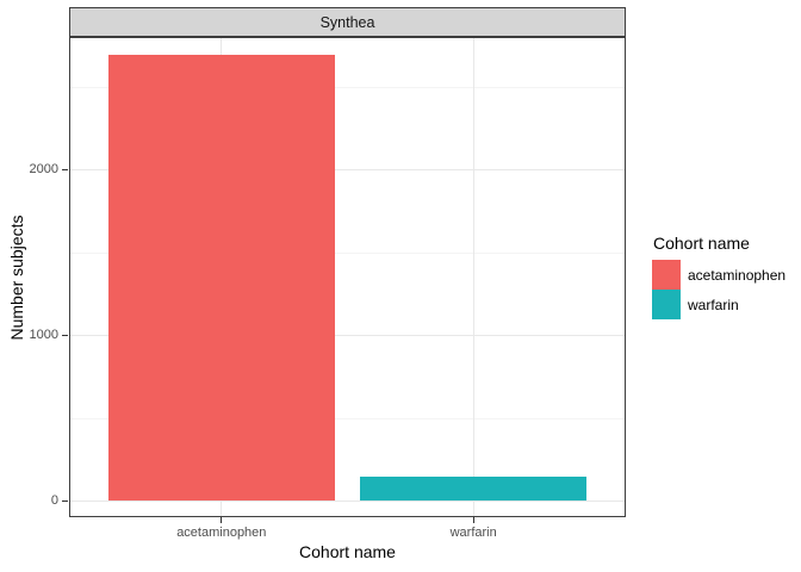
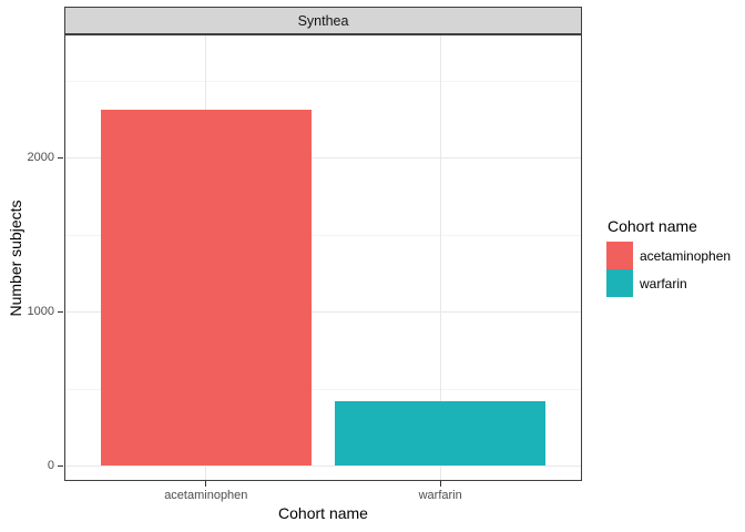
acetaminophen: 2690 -> 2310
warfarin: 140 -> 420
